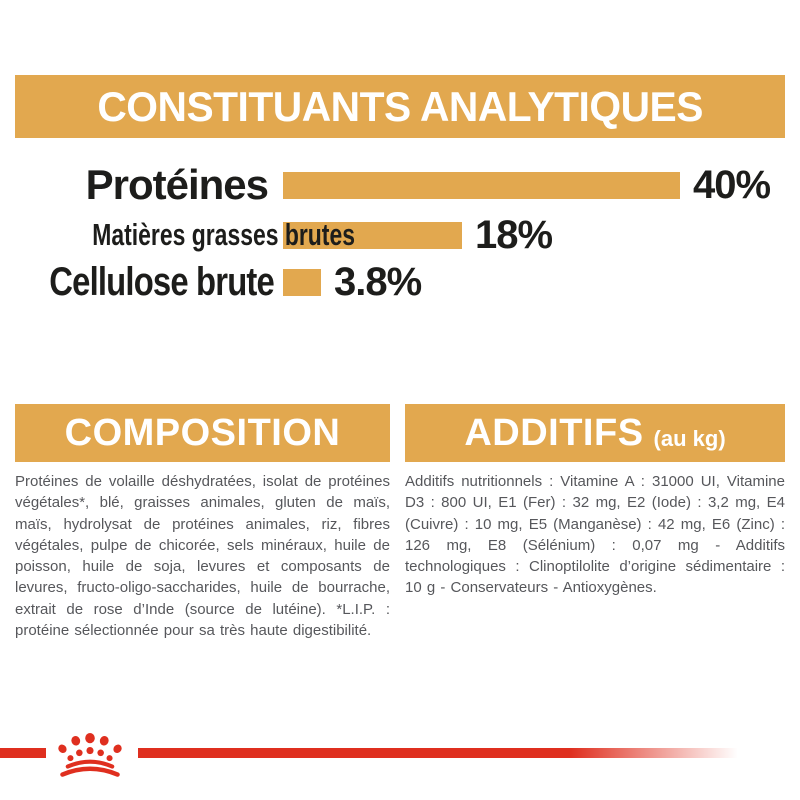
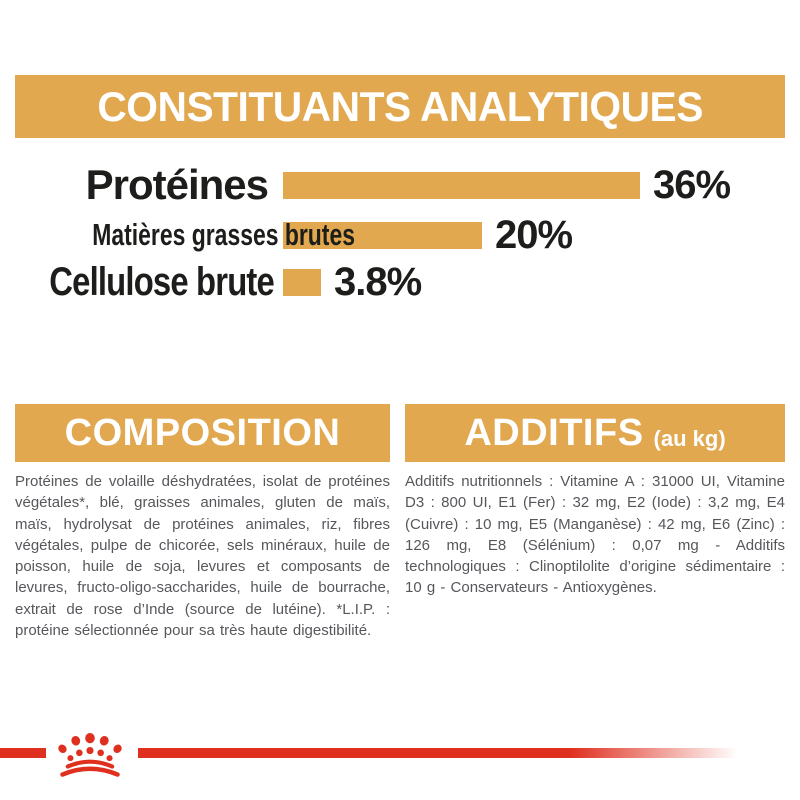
Protéines: 40% -> 36%
Matières grasses brutes: 18% -> 20%
